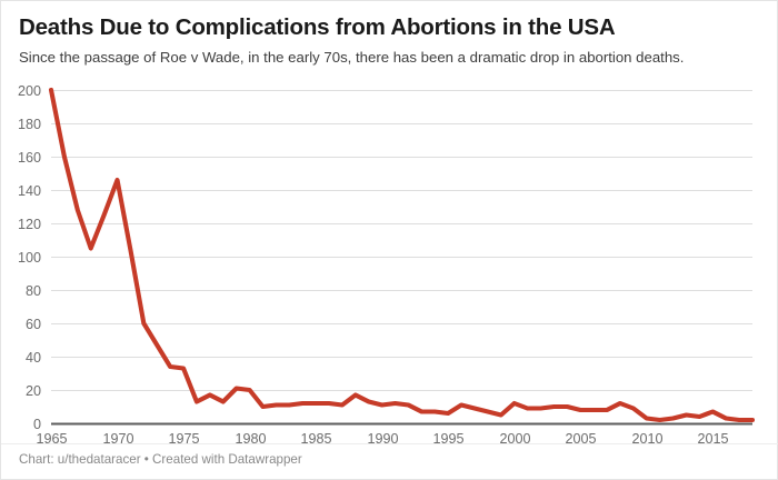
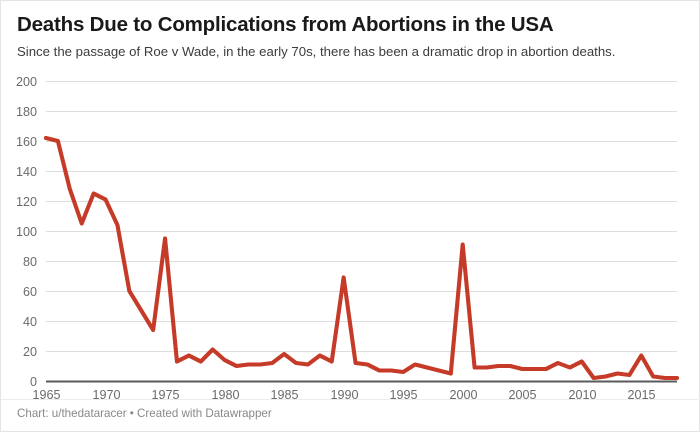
1965: 200 -> 162
1970: 146 -> 121
1975: 33 -> 95
1980: 20 -> 14
1985: 12 -> 18
1990: 11 -> 69
2000: 12 -> 91
2010: 3 -> 13
2015: 7 -> 17
